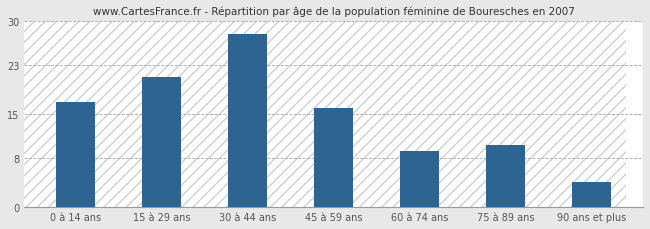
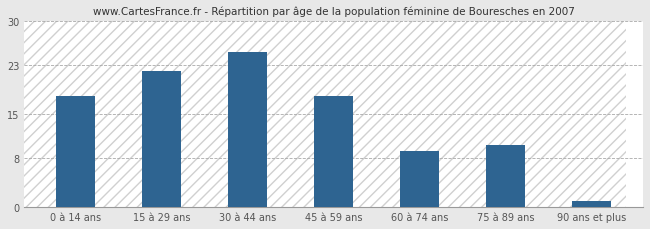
0 à 14 ans: 17 -> 18
15 à 29 ans: 21 -> 22
30 à 44 ans: 28 -> 25
45 à 59 ans: 16 -> 18
90 ans et plus: 4 -> 1
